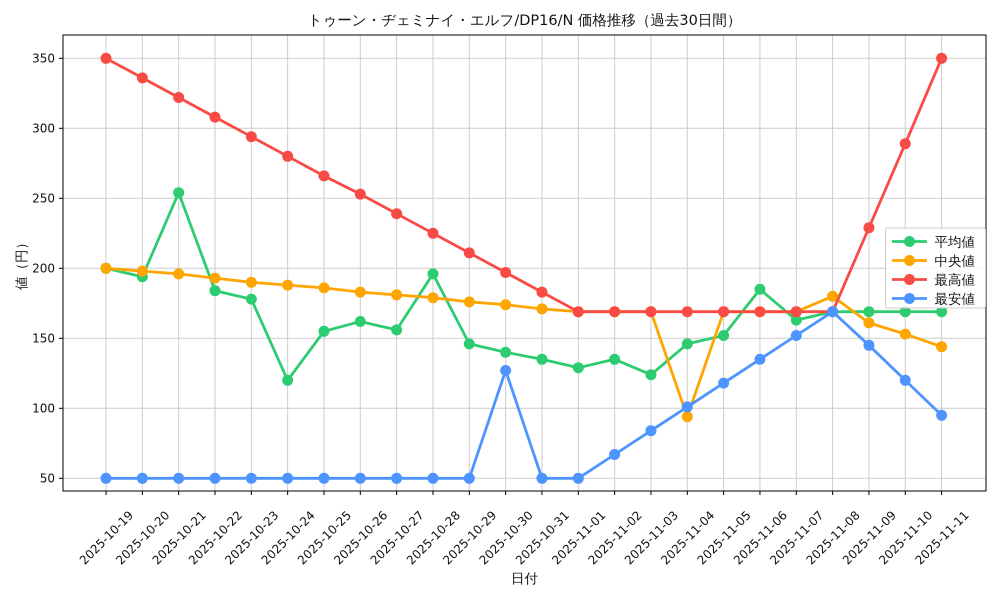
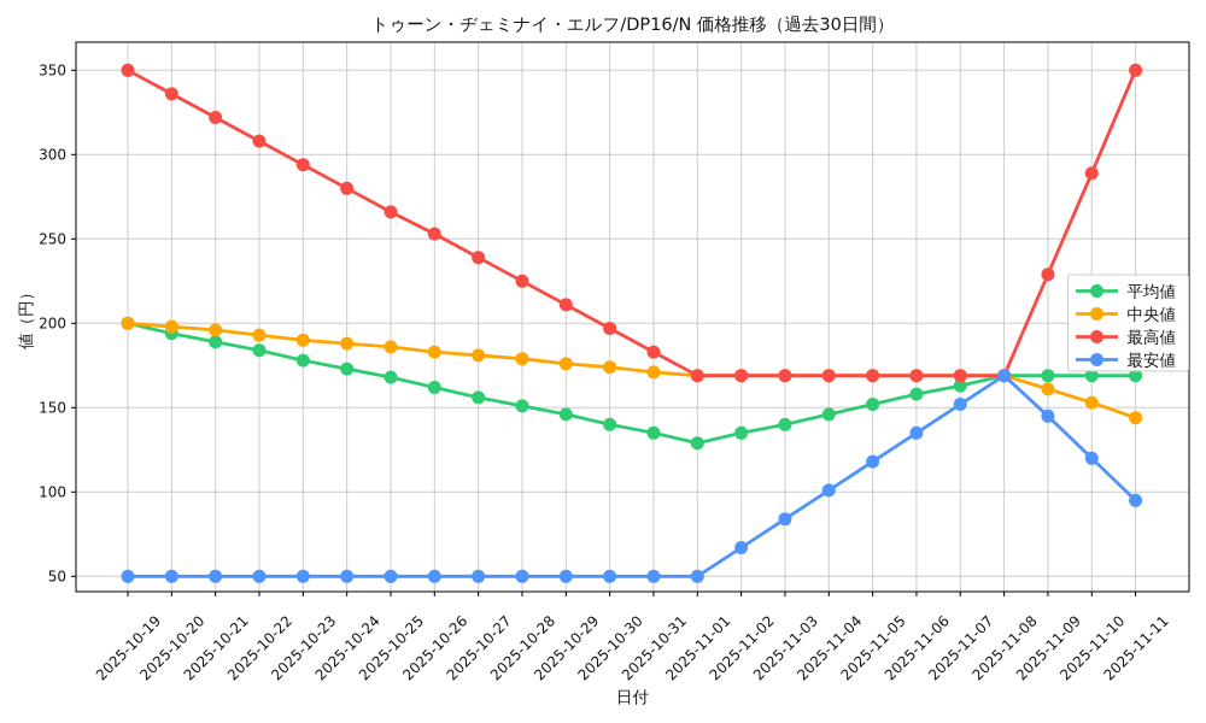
平均値/2025-10-21: 254 -> 189
平均値/2025-10-24: 120 -> 173
平均値/2025-10-25: 155 -> 168
平均値/2025-10-28: 196 -> 151
最安値/2025-10-30: 127 -> 50
平均値/2025-11-03: 124 -> 140
中央値/2025-11-04: 94 -> 169
平均値/2025-11-06: 185 -> 158
中央値/2025-11-08: 180 -> 169
